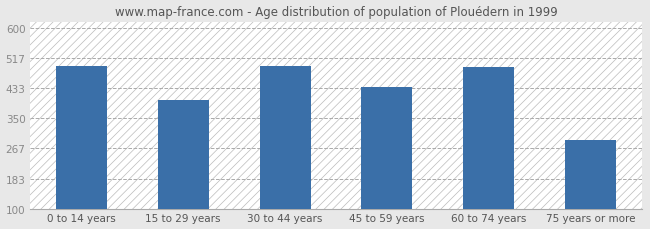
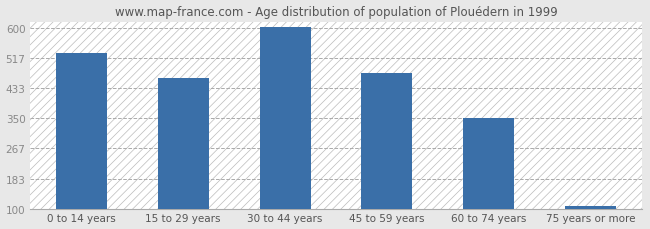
0 to 14 years: 495 -> 530
15 to 29 years: 400 -> 462
30 to 44 years: 495 -> 601
45 to 59 years: 435 -> 475
60 to 74 years: 490 -> 351
75 years or more: 290 -> 107
